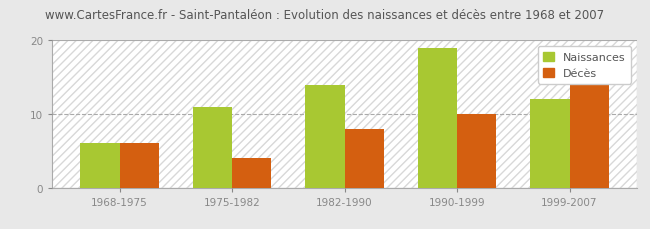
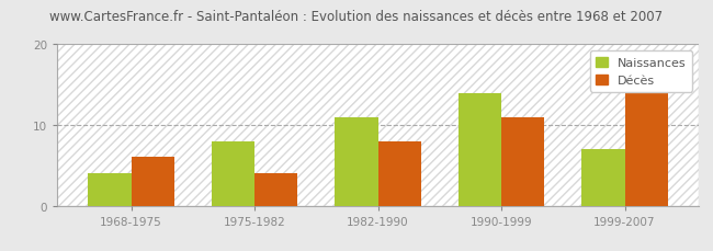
Naissances/1968-1975: 6 -> 4
Naissances/1975-1982: 11 -> 8
Naissances/1982-1990: 14 -> 11
Naissances/1990-1999: 19 -> 14
Décès/1990-1999: 10 -> 11
Naissances/1999-2007: 12 -> 7
